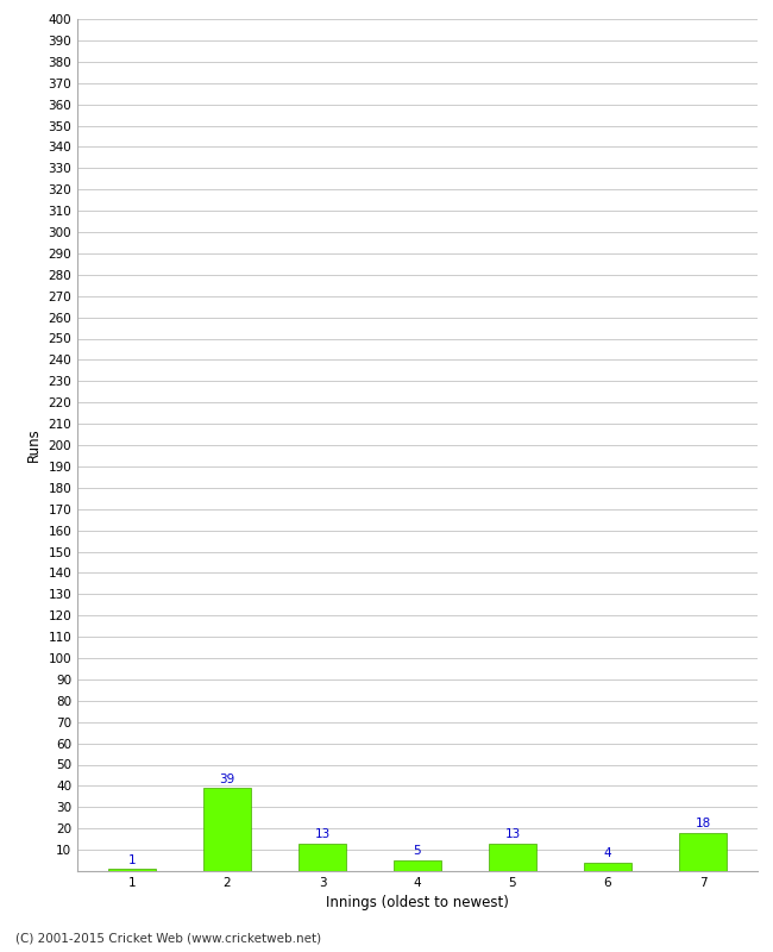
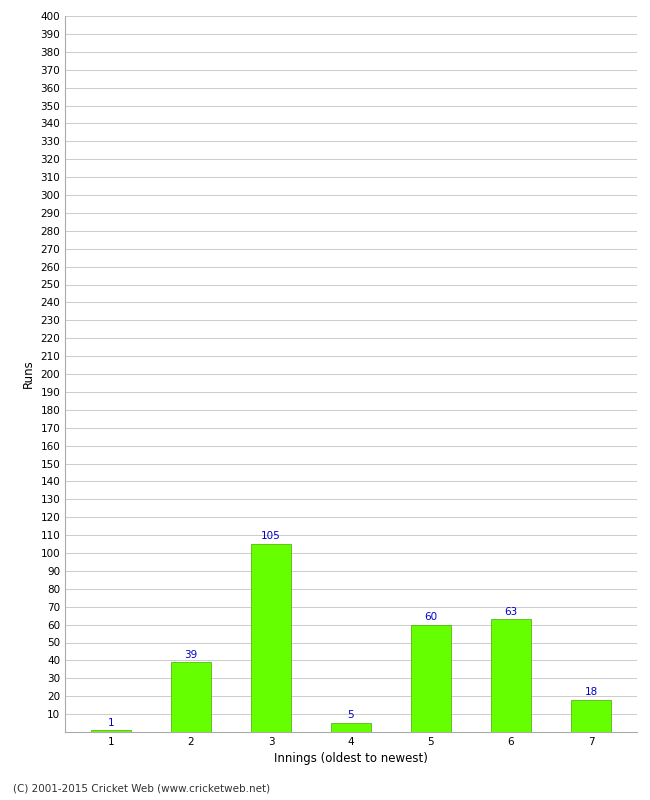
3: 13 -> 105
5: 13 -> 60
6: 4 -> 63
